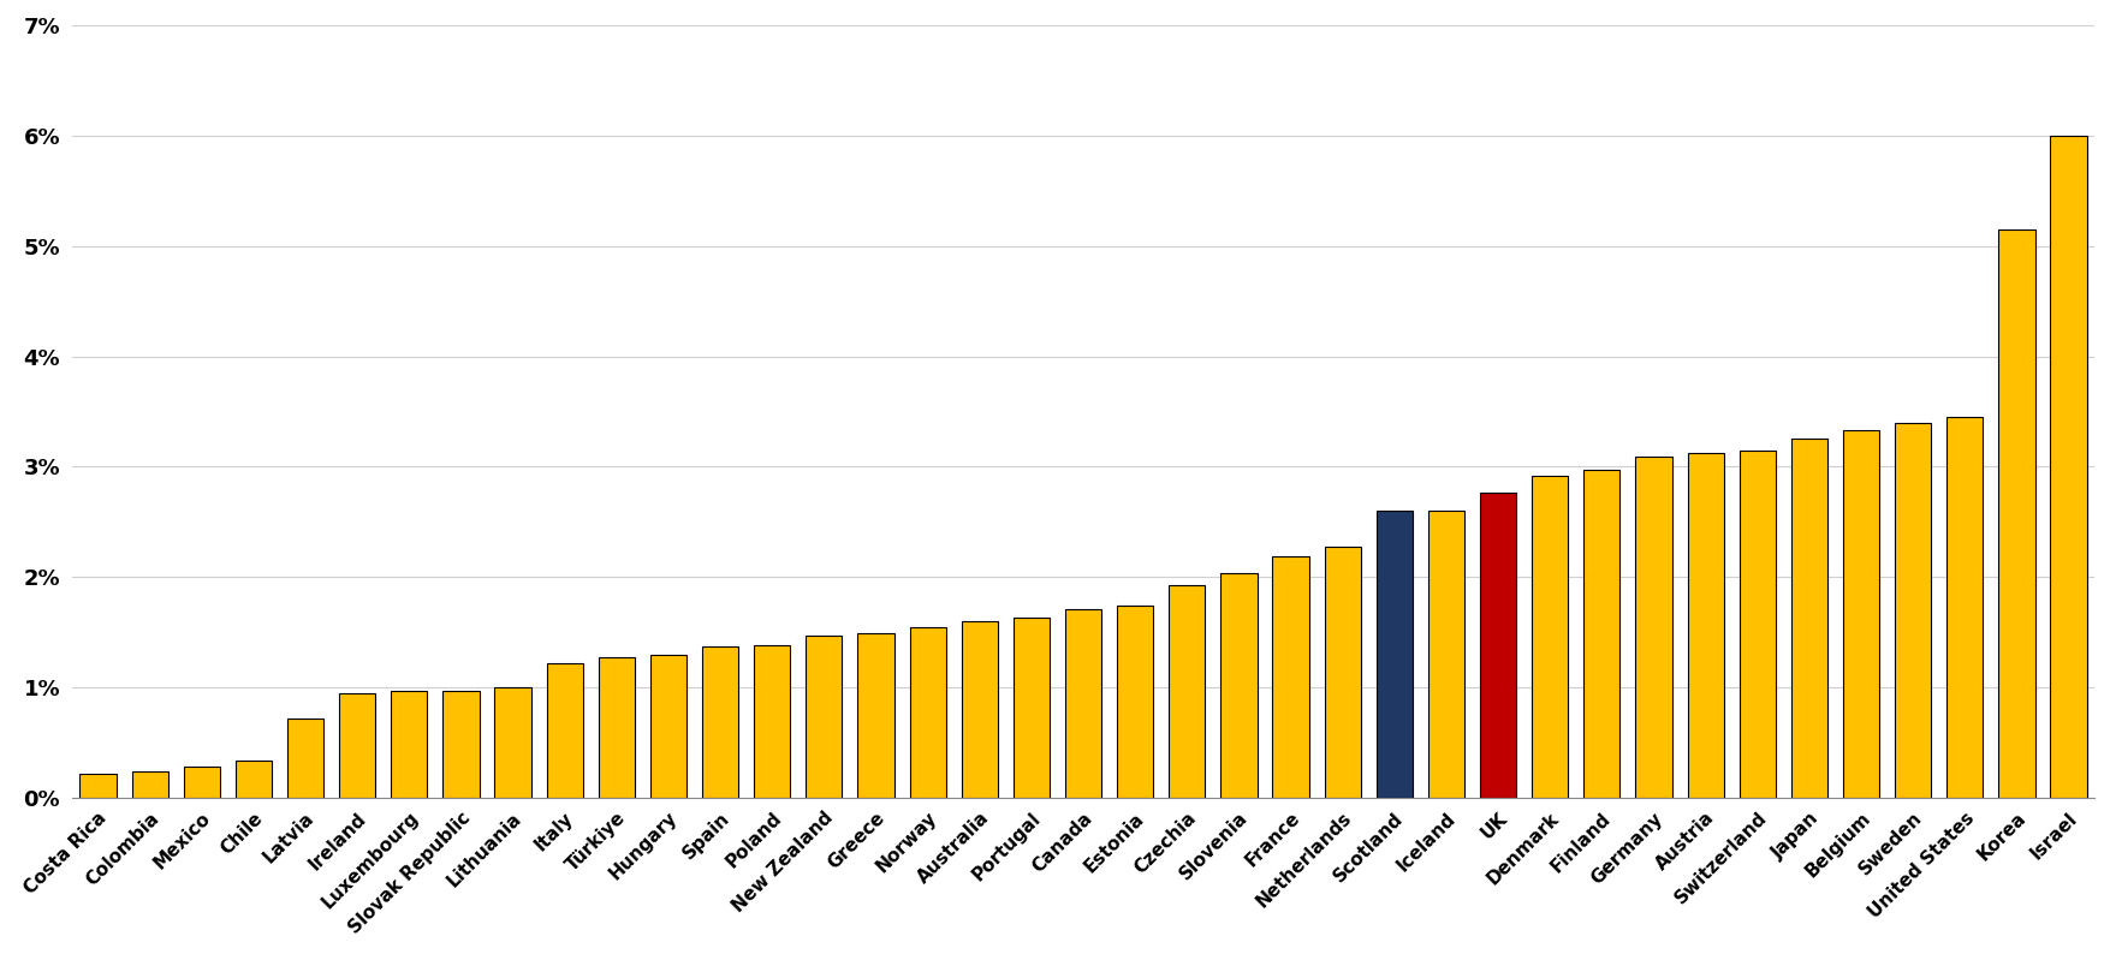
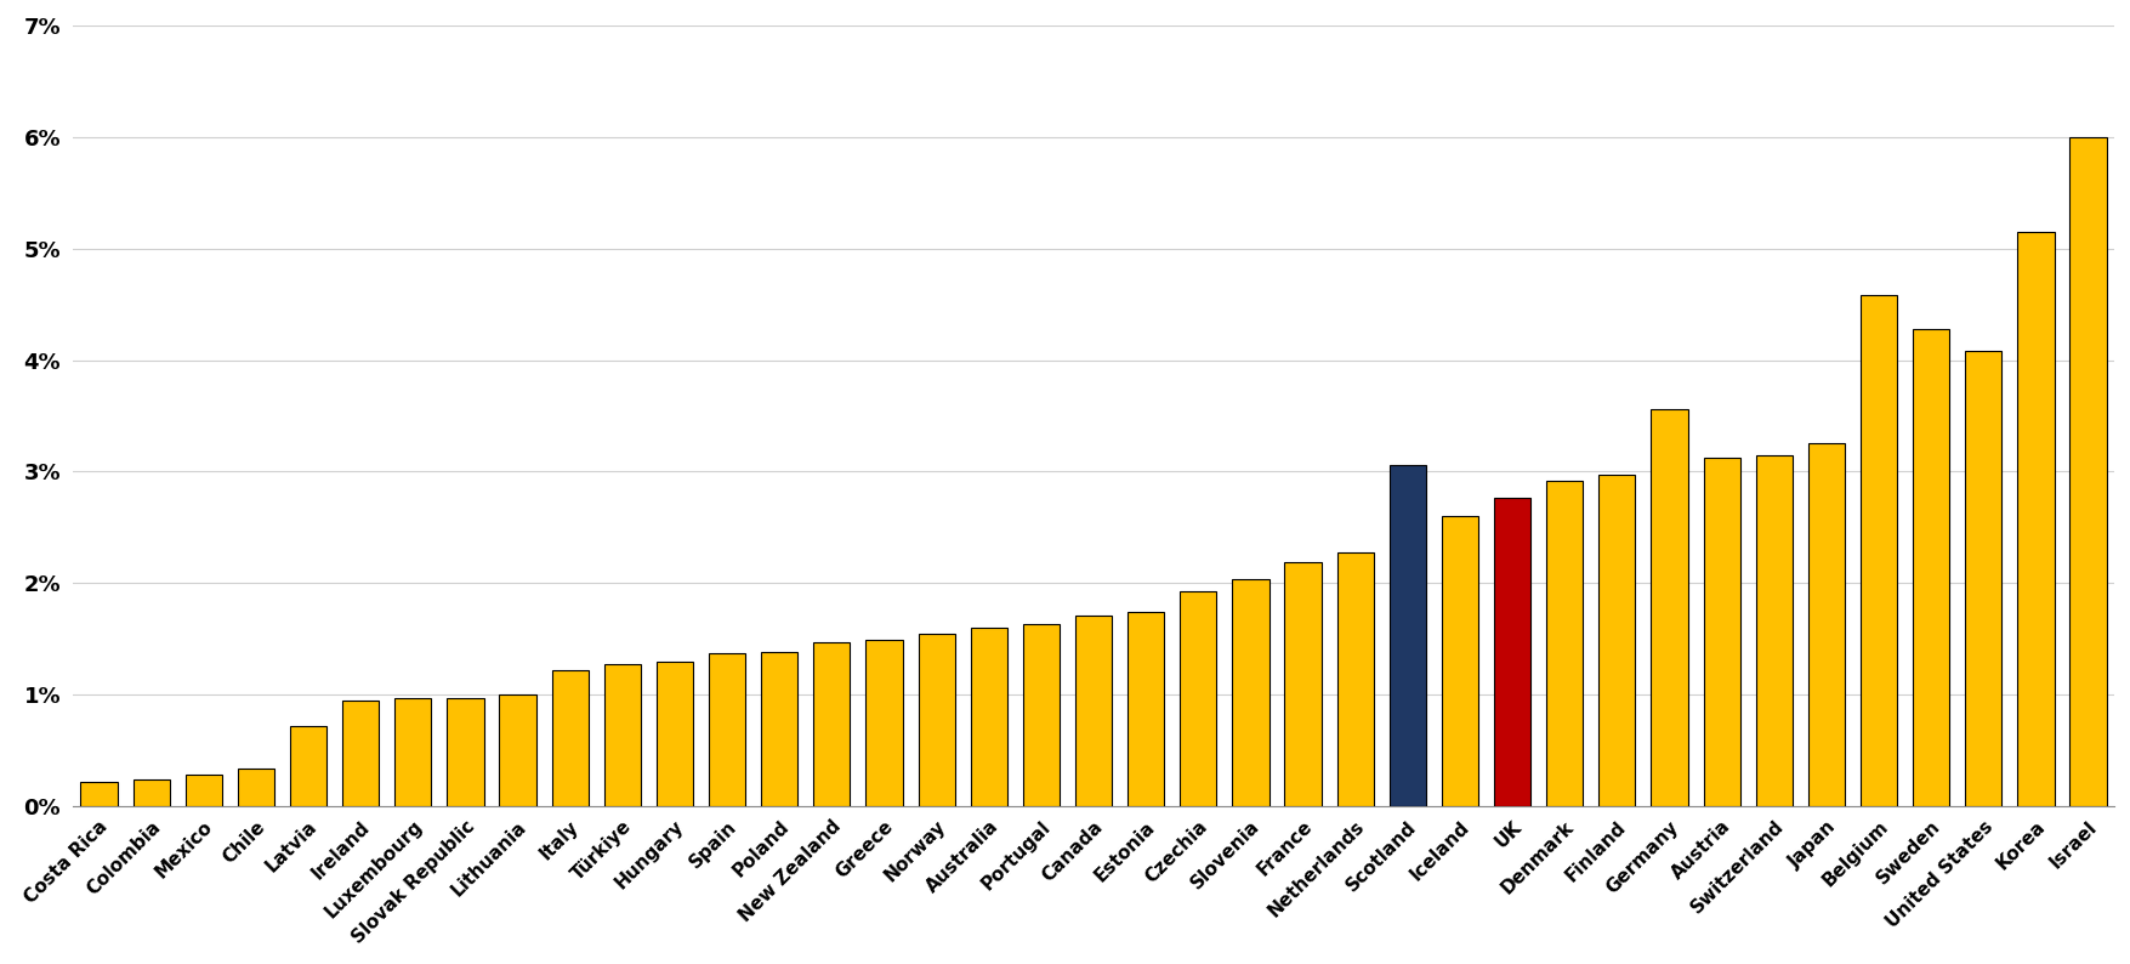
Scotland: 2.60% -> 3.06%
Germany: 3.09% -> 3.56%
Belgium: 3.33% -> 4.58%
Sweden: 3.40% -> 4.28%
United States: 3.45% -> 4.08%
